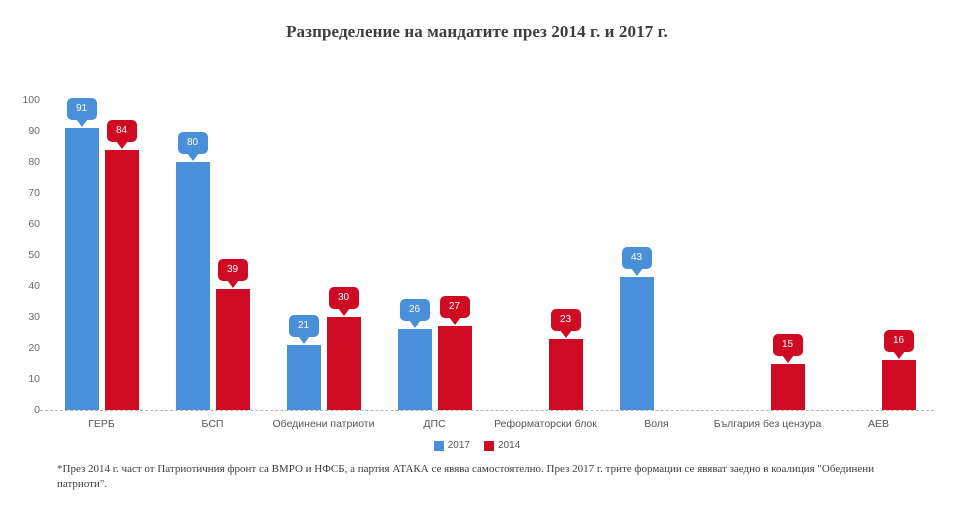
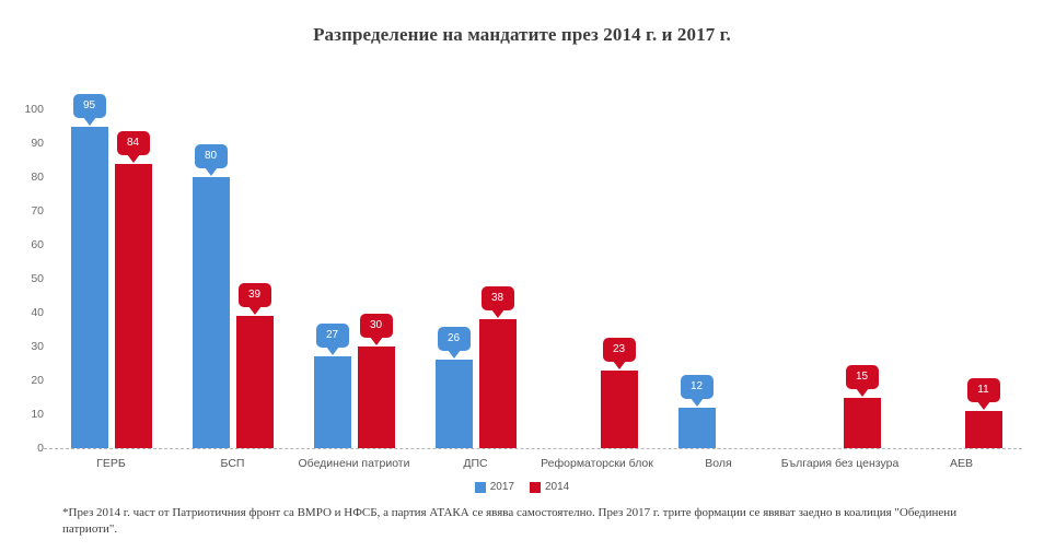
2017/ГЕРБ: 91 -> 95
2017/Обединени патриоти: 21 -> 27
2014/ДПС: 27 -> 38
2017/Воля: 43 -> 12
2014/АЕВ: 16 -> 11
